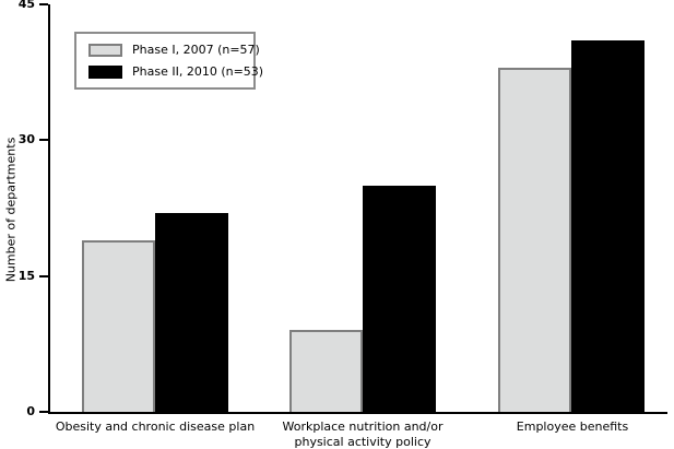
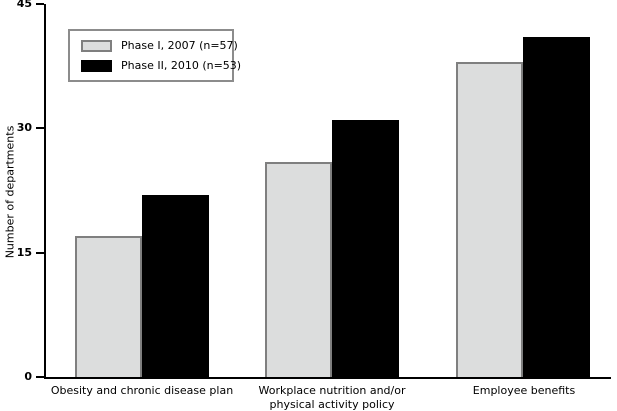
Phase I, 2007 (n=57)/Obesity and chronic disease plan: 19 -> 17
Phase I, 2007 (n=57)/Workplace nutrition and/or physical activity policy: 9 -> 26
Phase II, 2010 (n=53)/Workplace nutrition and/or physical activity policy: 25 -> 31
